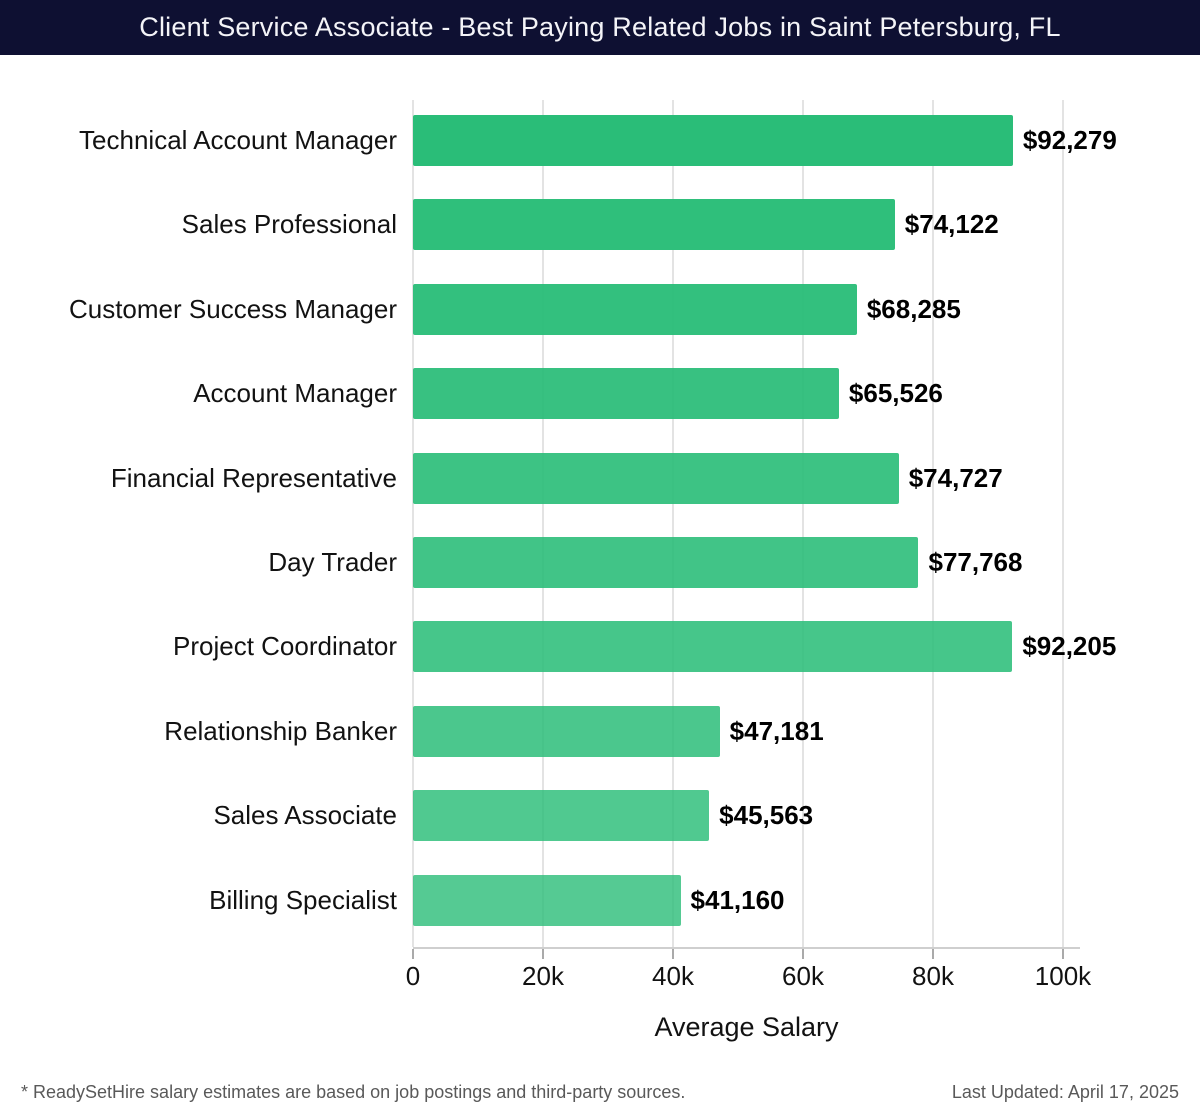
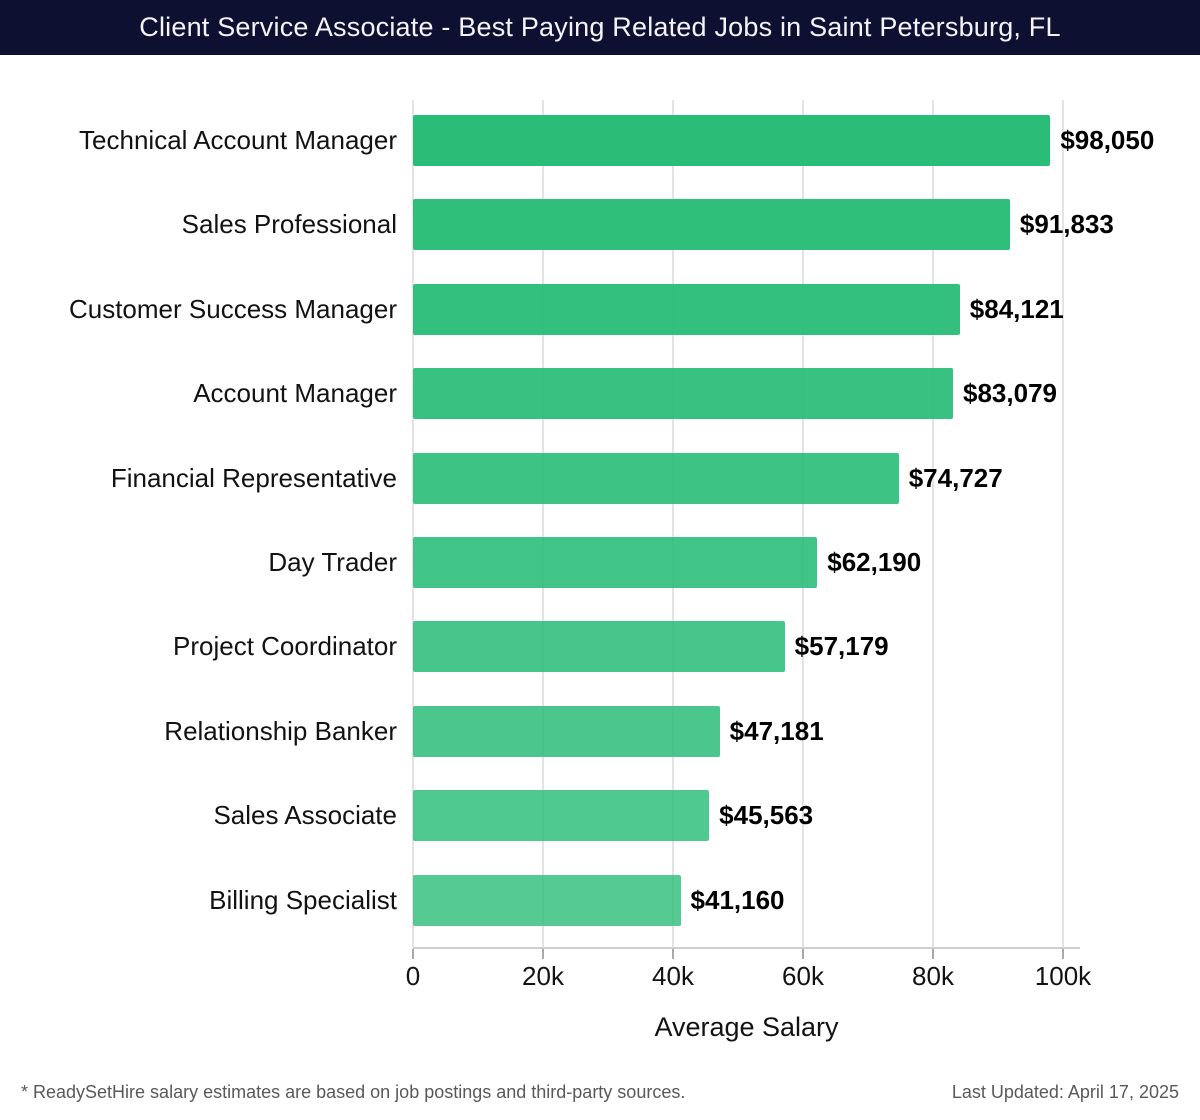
Technical Account Manager: $92,279 -> $98,050
Sales Professional: $74,122 -> $91,833
Customer Success Manager: $68,285 -> $84,121
Account Manager: $65,526 -> $83,079
Day Trader: $77,768 -> $62,190
Project Coordinator: $92,205 -> $57,179
